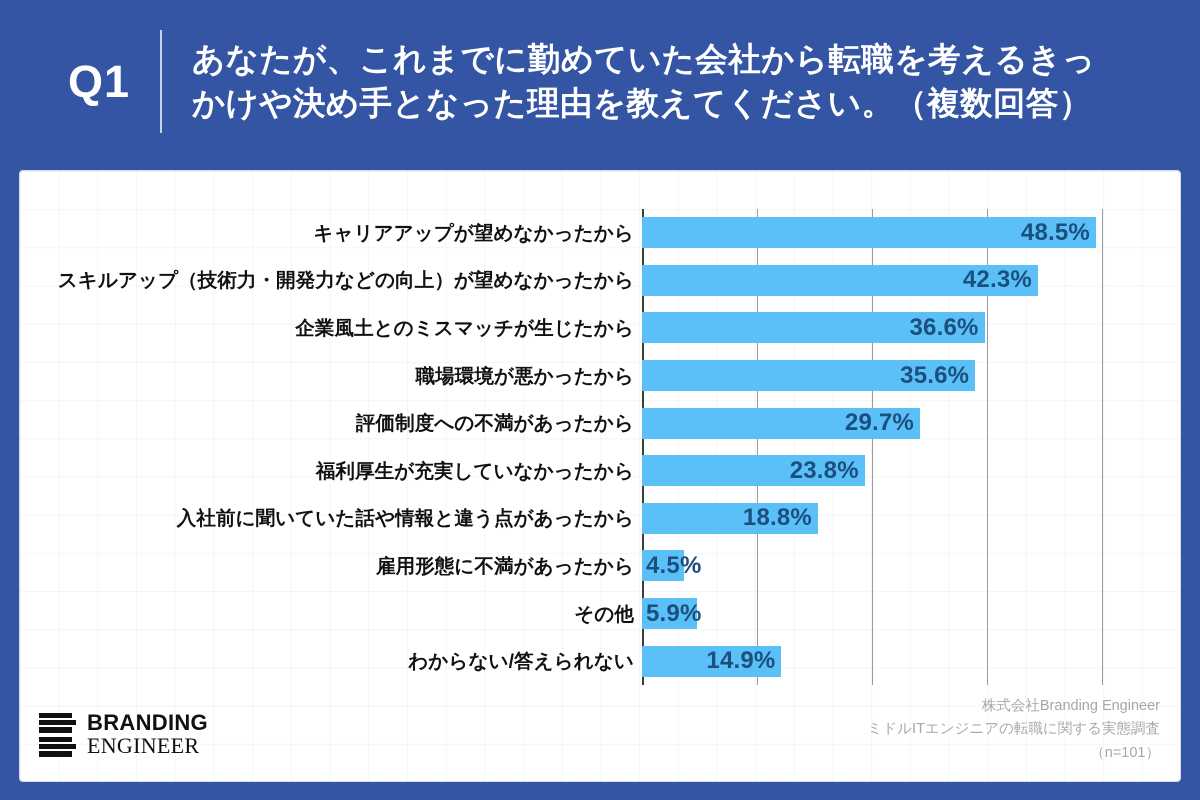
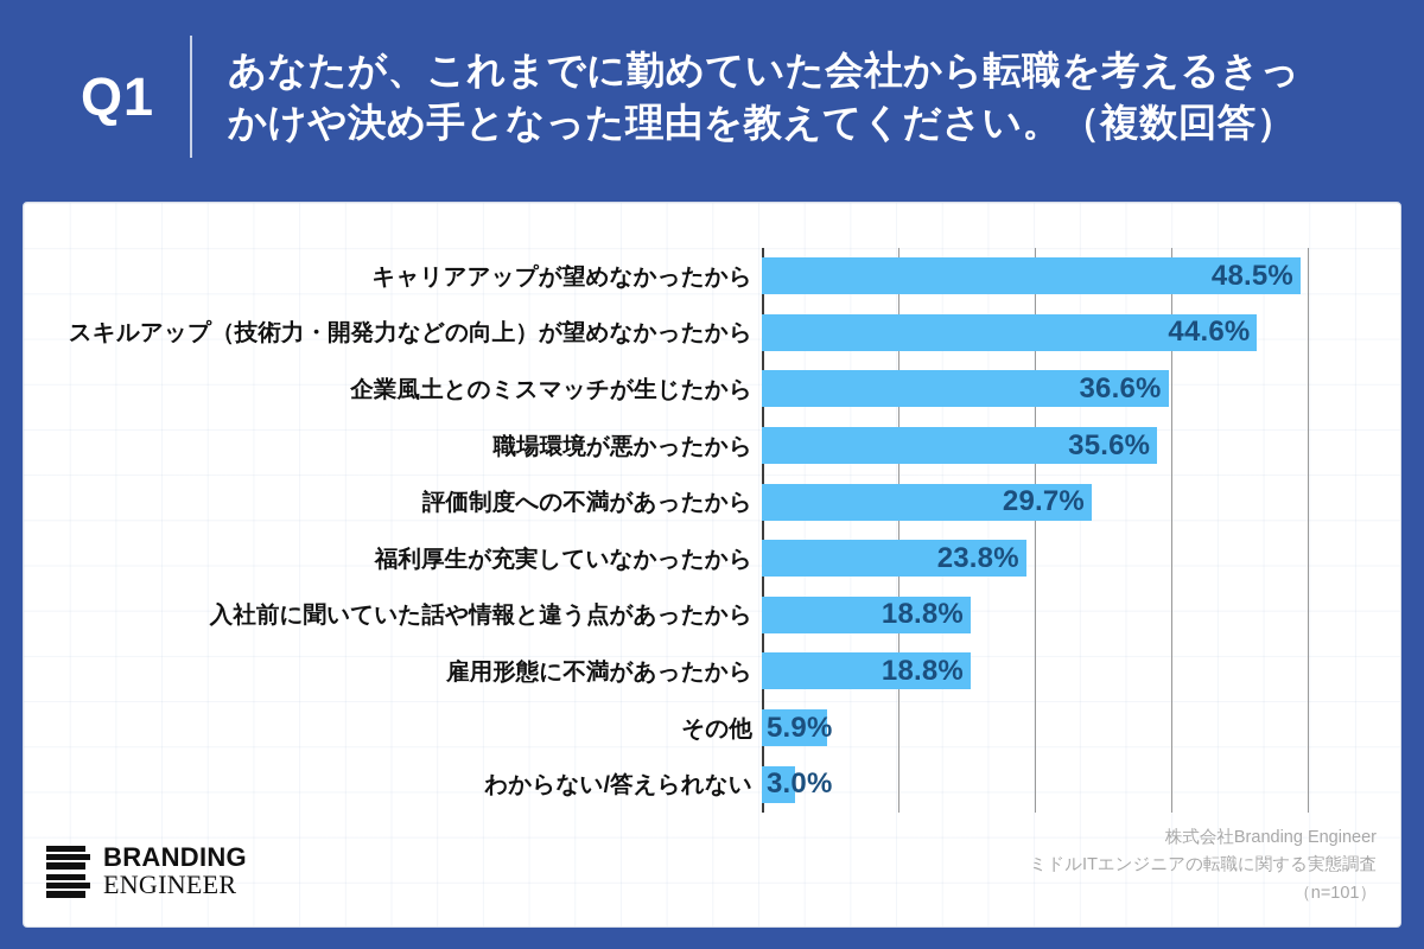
スキルアップ（技術力・開発力などの向上）が望めなかったから: 42.3% -> 44.6%
雇用形態に不満があったから: 4.5% -> 18.8%
わからない/答えられない: 14.9% -> 3.0%
